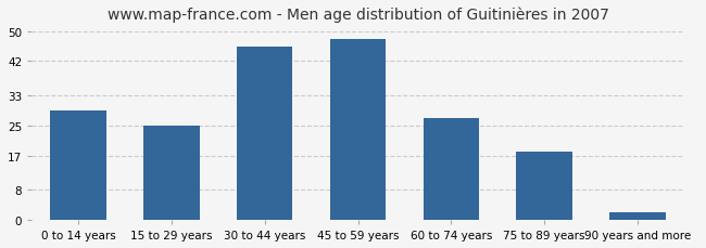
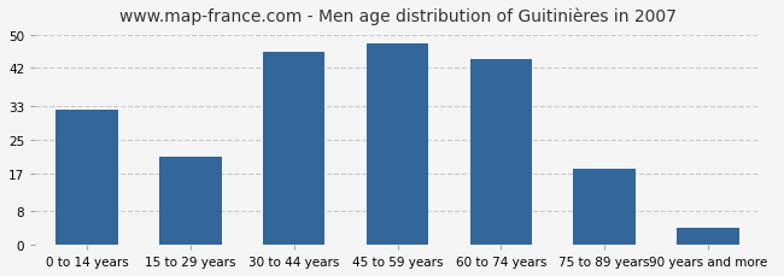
0 to 14 years: 29 -> 32
15 to 29 years: 25 -> 21
60 to 74 years: 27 -> 44
90 years and more: 2 -> 4
